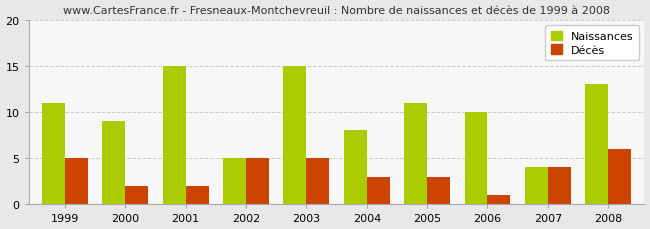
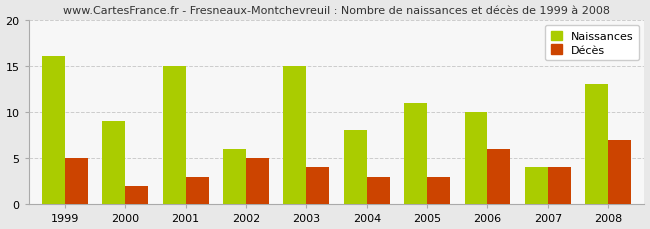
Naissances/1999: 11 -> 16
Décès/2001: 2 -> 3
Naissances/2002: 5 -> 6
Décès/2003: 5 -> 4
Décès/2006: 1 -> 6
Décès/2008: 6 -> 7
